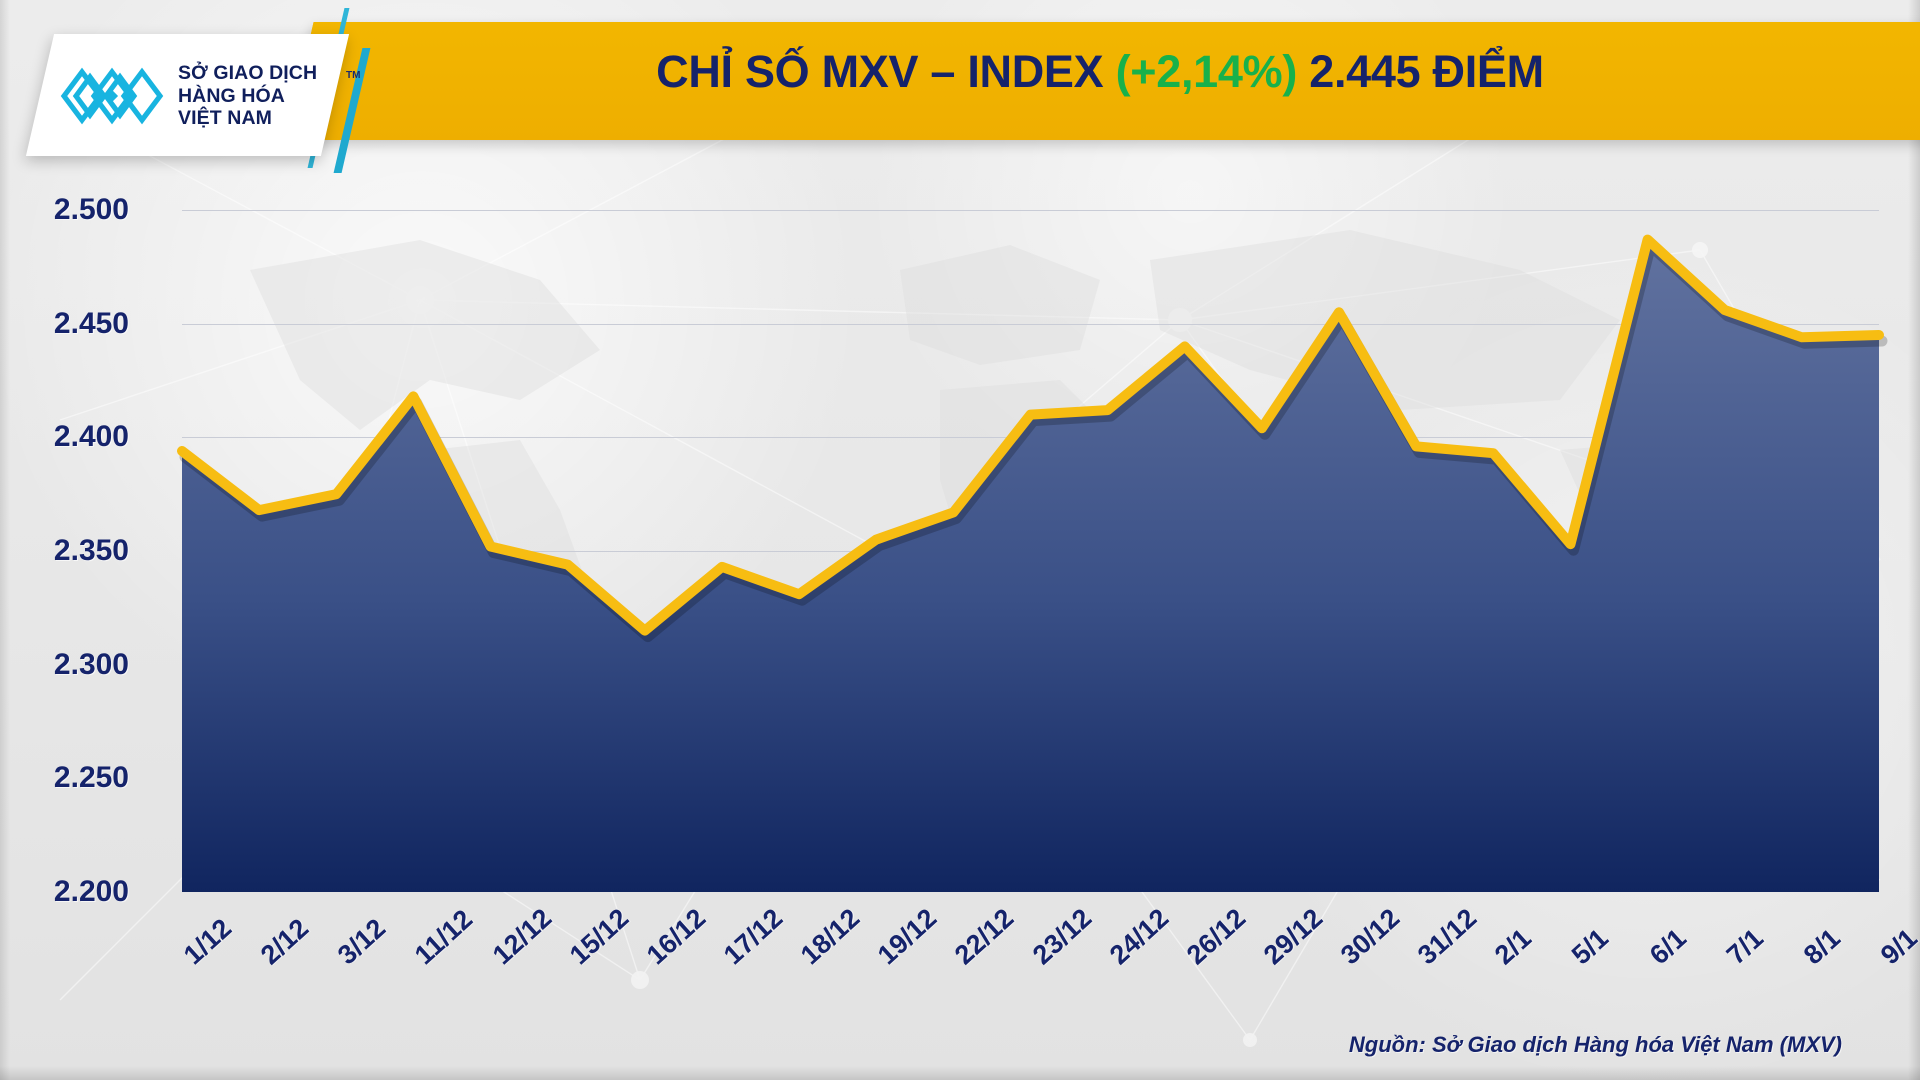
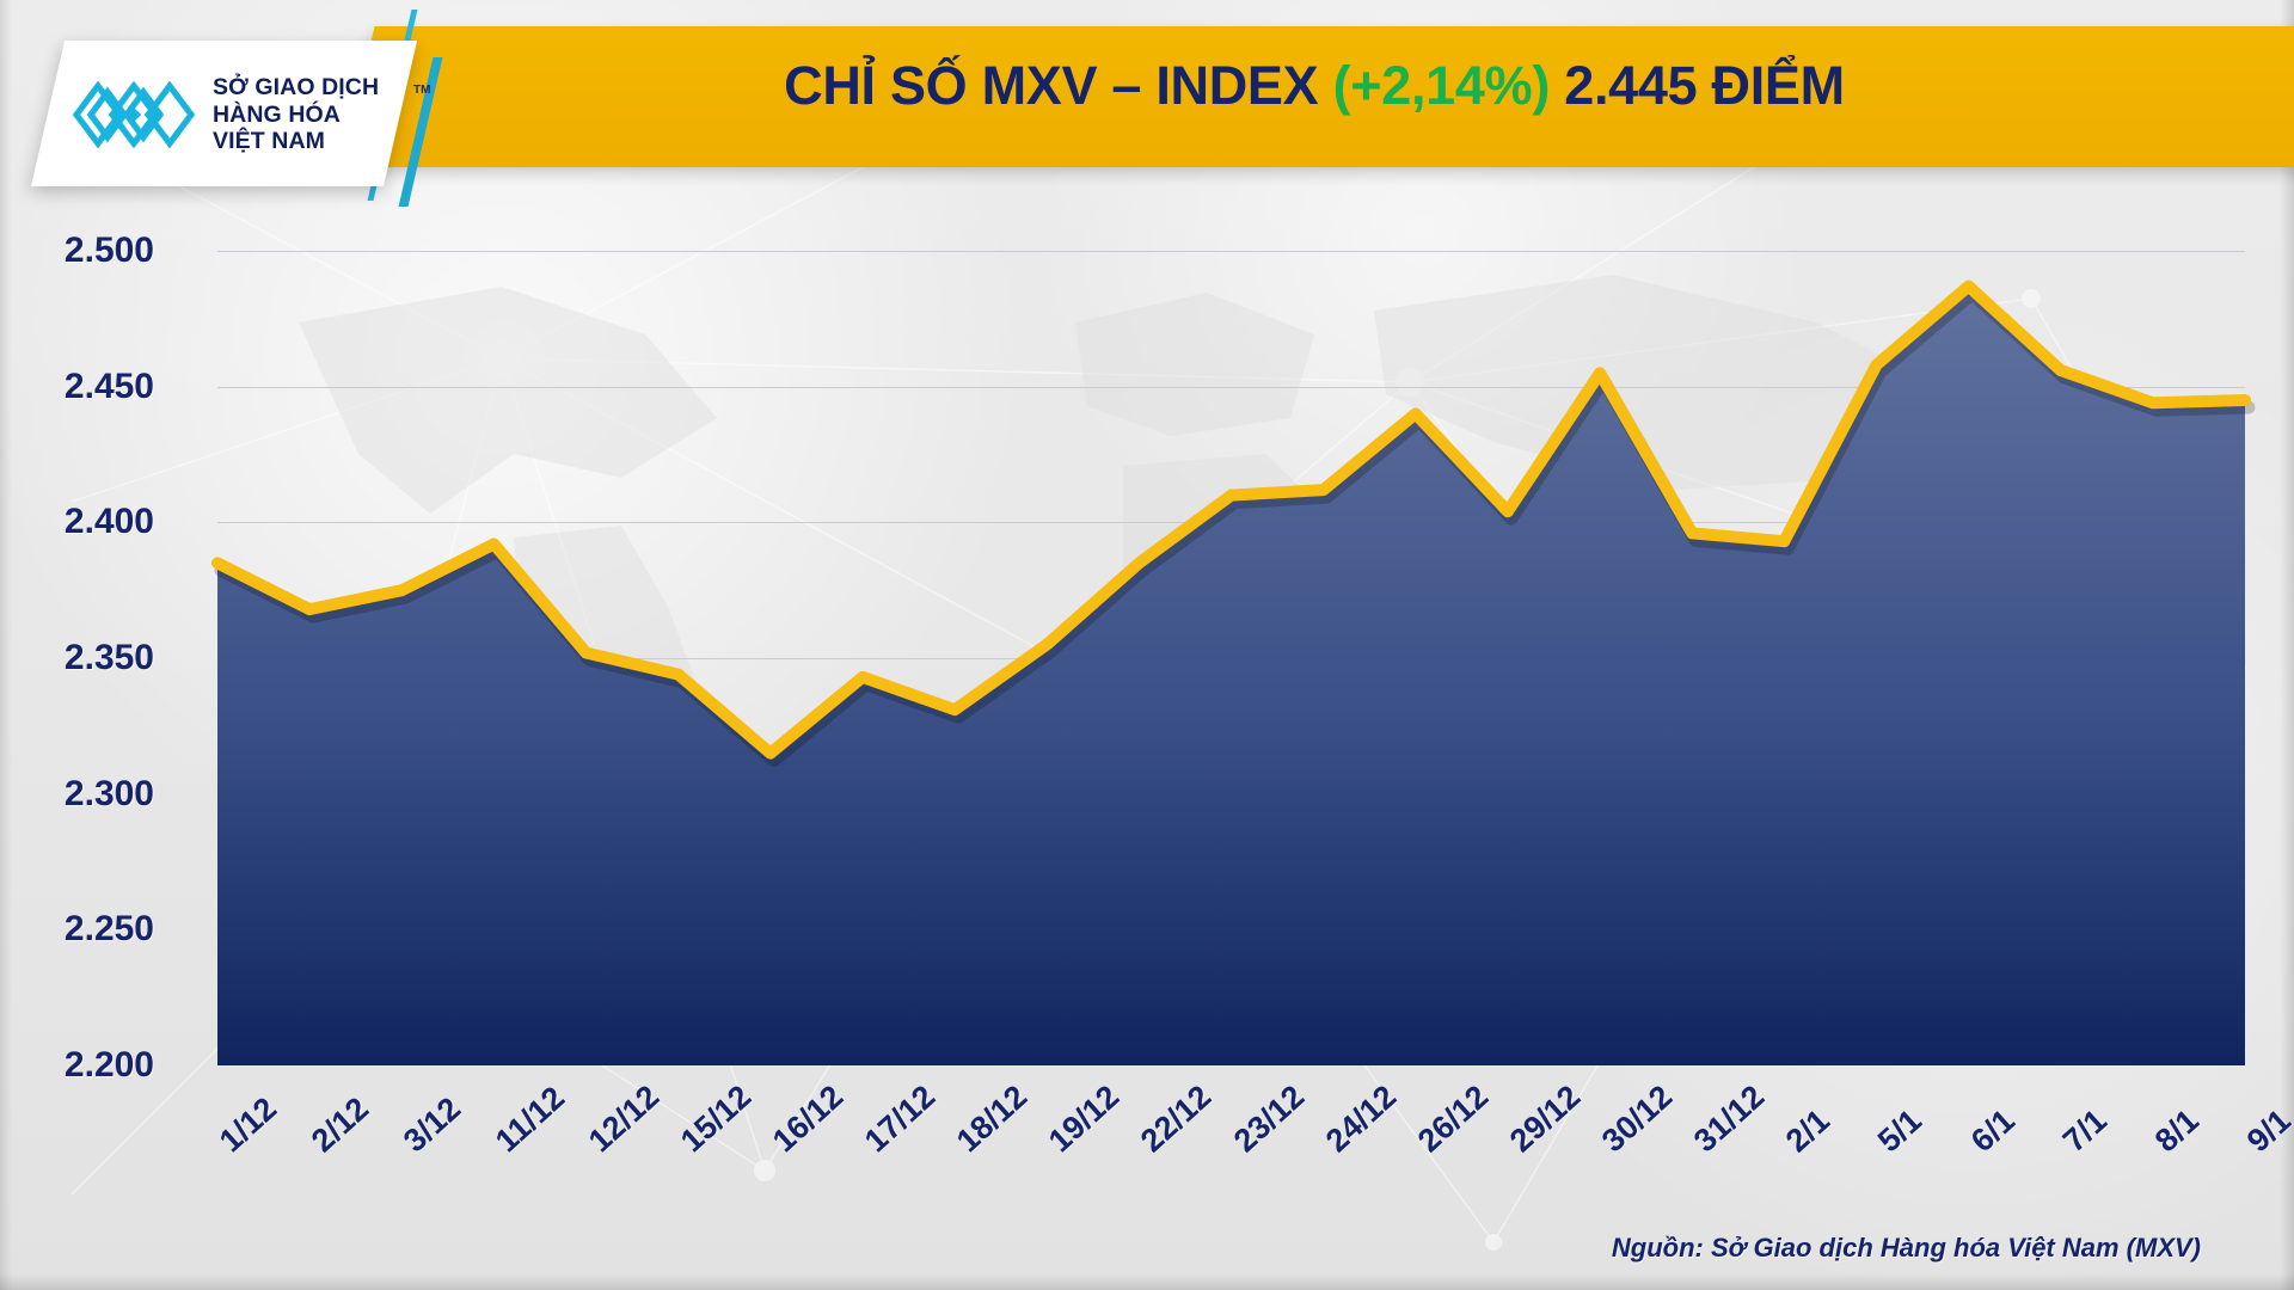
1/12: 2394 -> 2385
11/12: 2418 -> 2392
22/12: 2367 -> 2385
5/1: 2353 -> 2458
